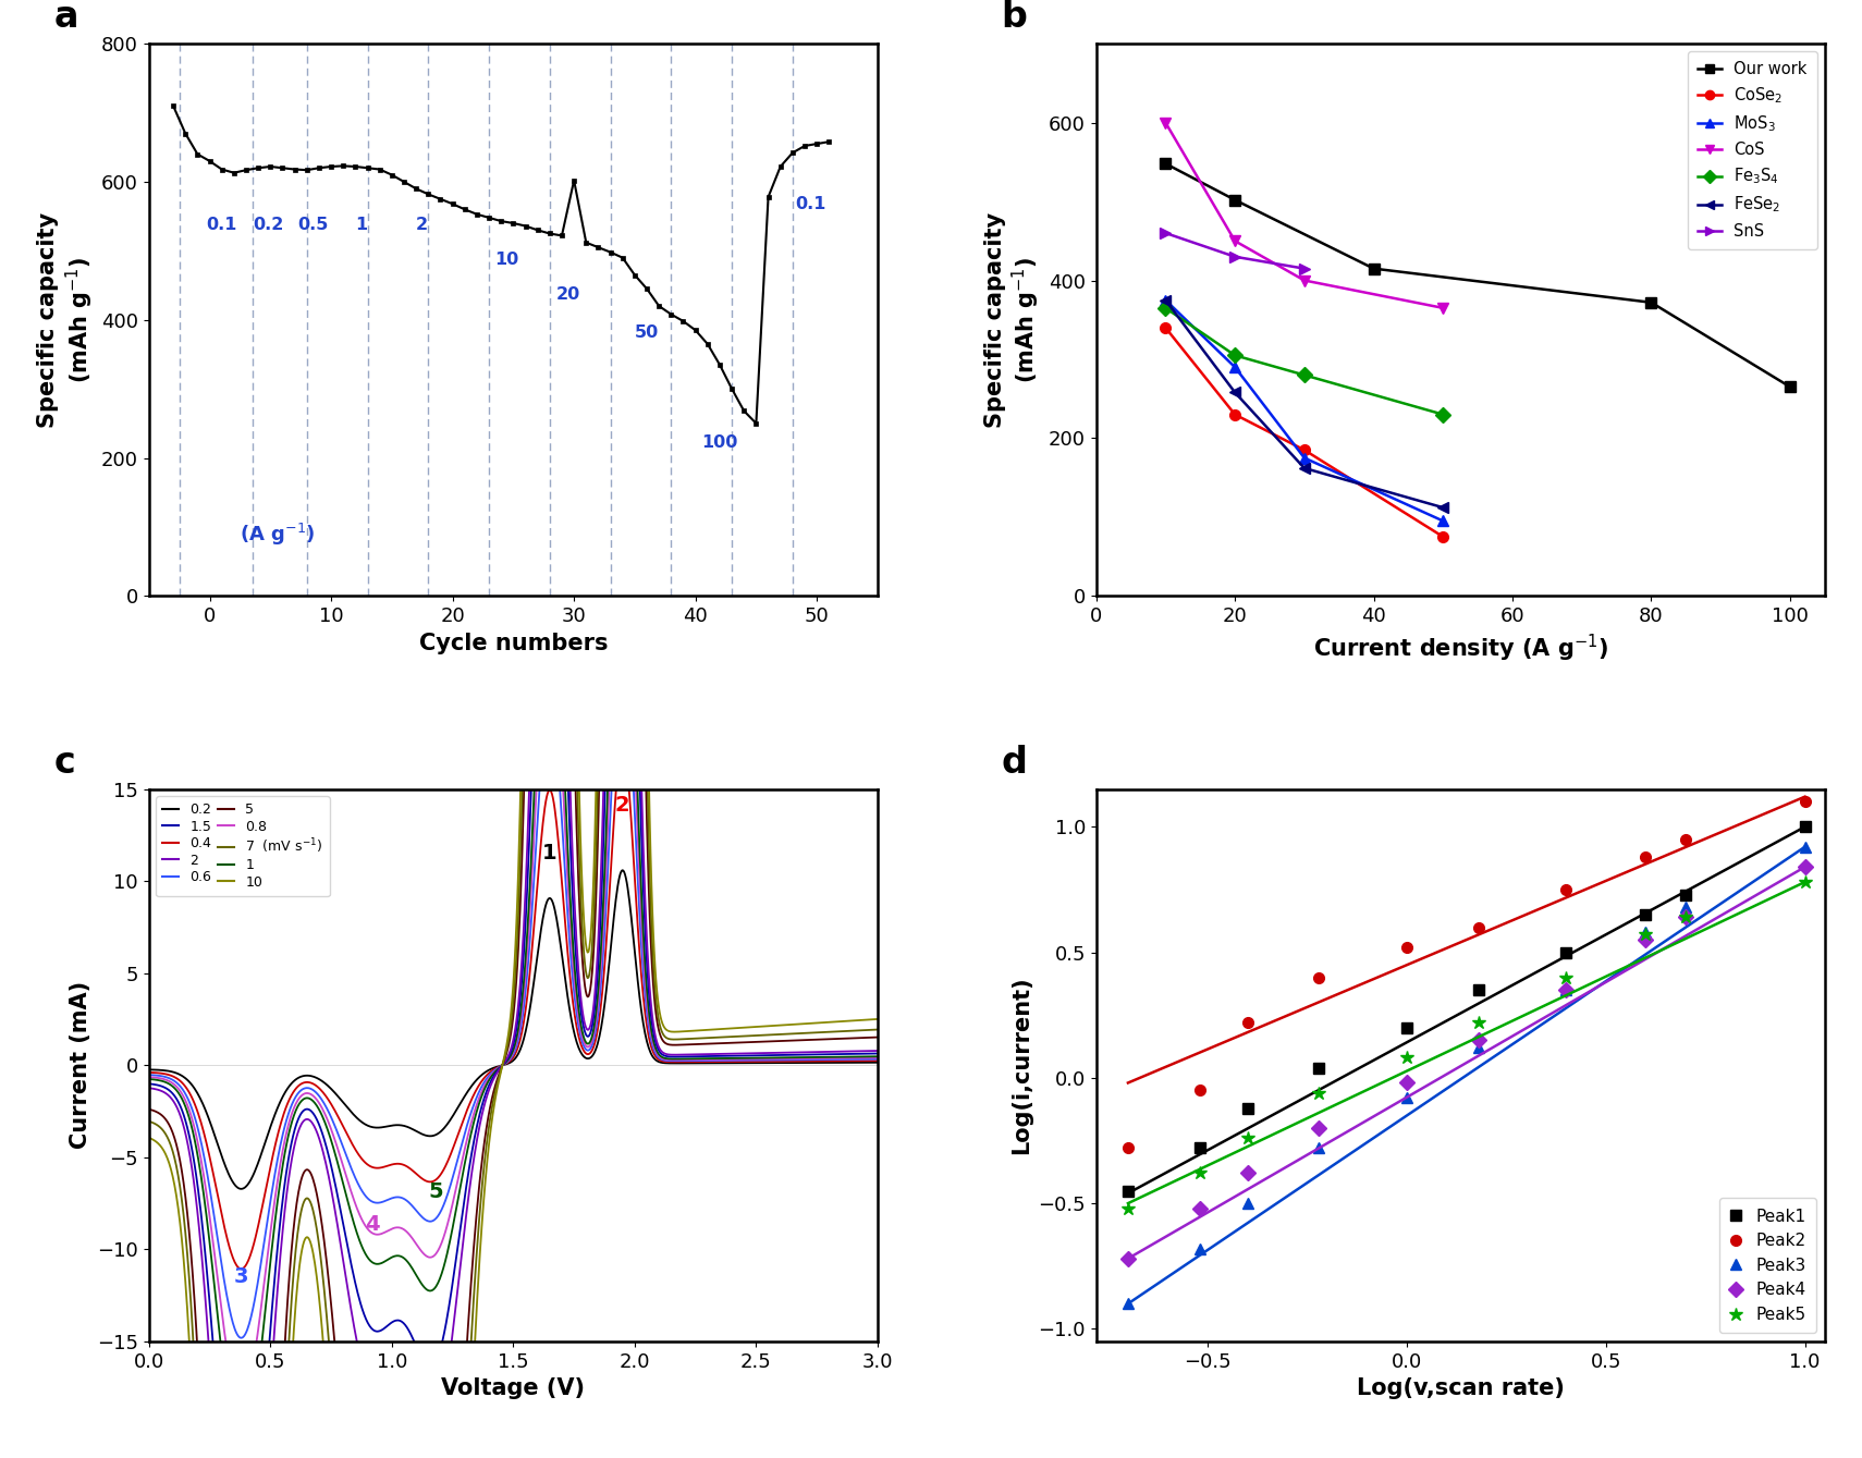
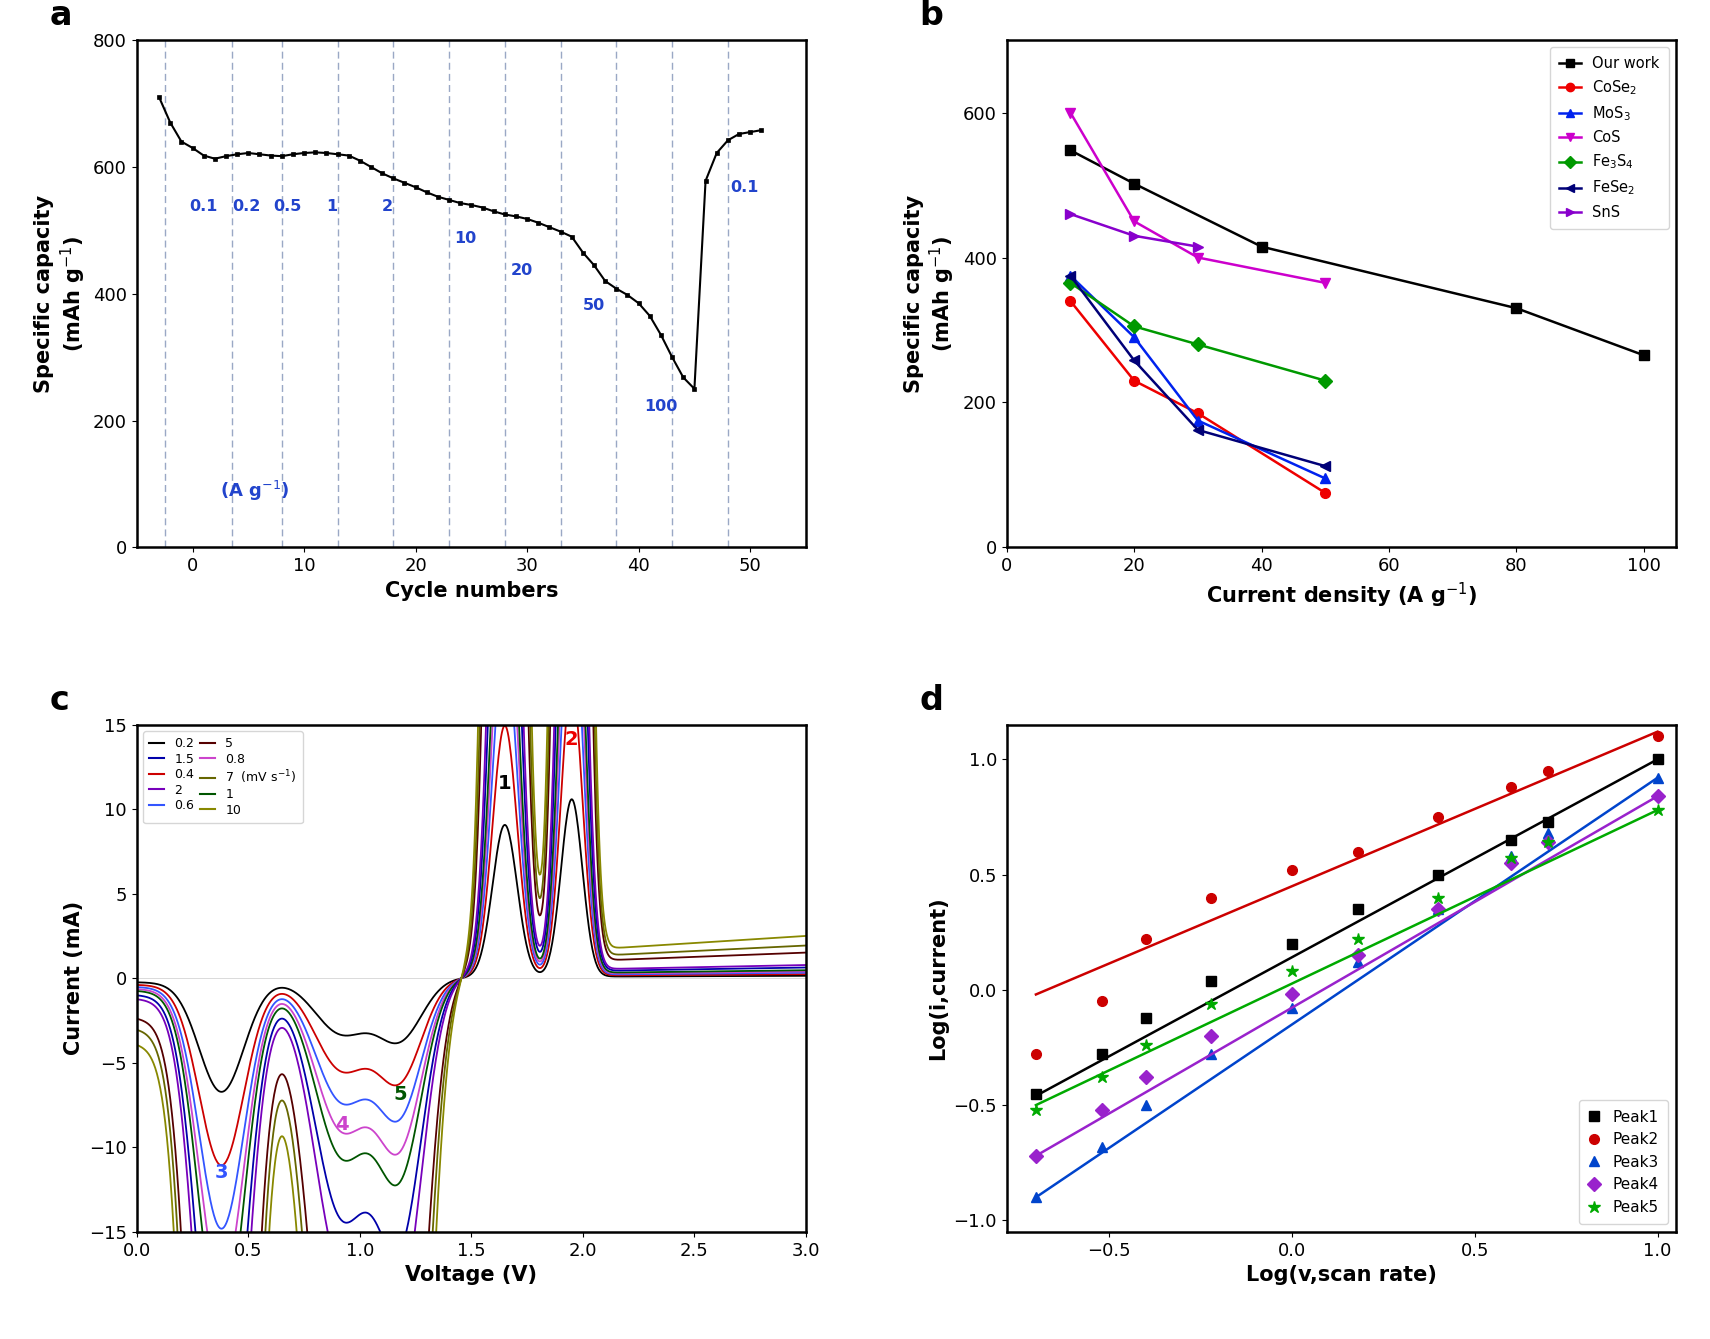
30: 602 -> 518
Our work/80: 372 -> 330
